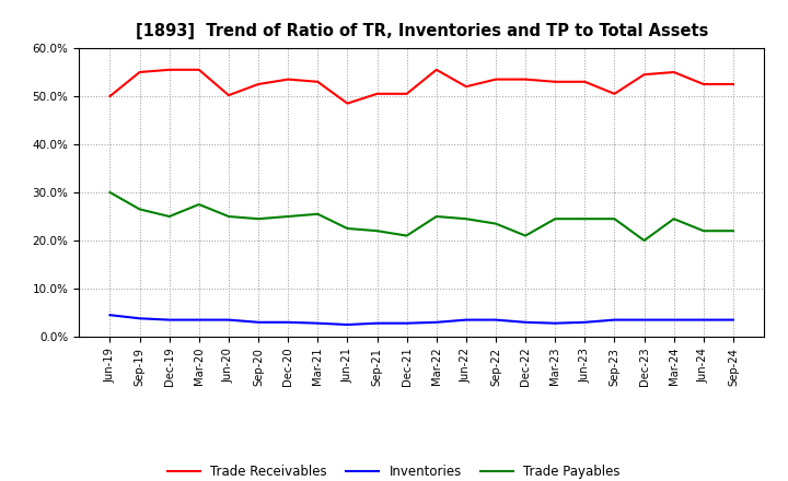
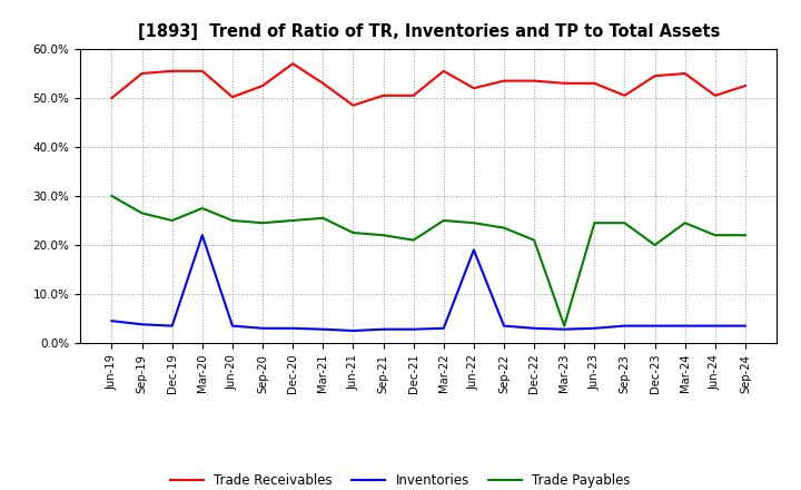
Inventories/Mar-20: 3.5% -> 22.0%
Trade Receivables/Dec-20: 53.5% -> 57.0%
Inventories/Jun-22: 3.5% -> 19.0%
Trade Payables/Mar-23: 24.5% -> 3.5%
Trade Receivables/Jun-24: 52.5% -> 50.5%
